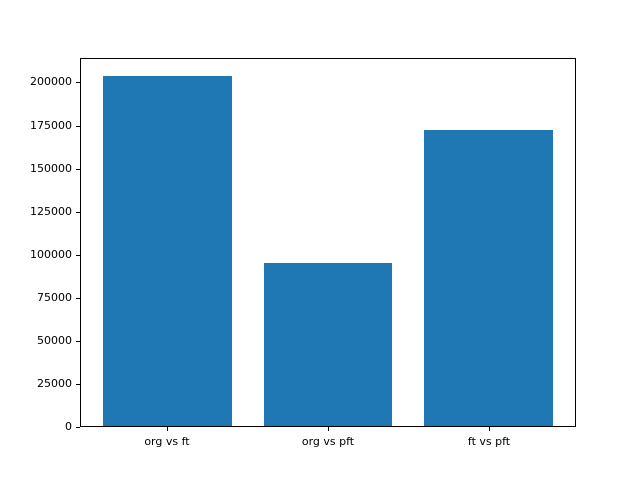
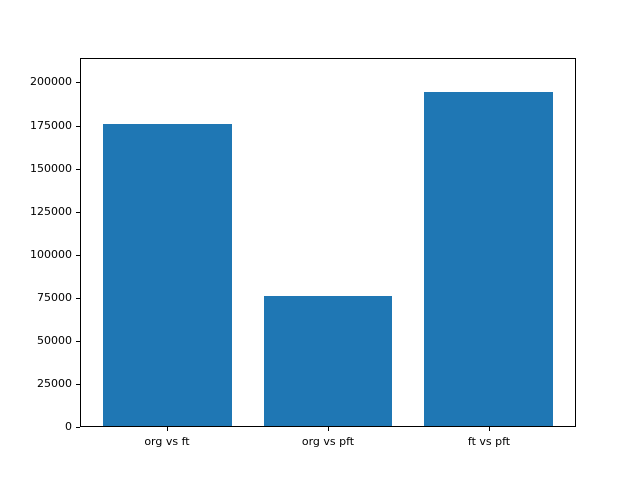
org vs ft: 204000 -> 176000
org vs pft: 95000 -> 76000
ft vs pft: 173000 -> 195000
